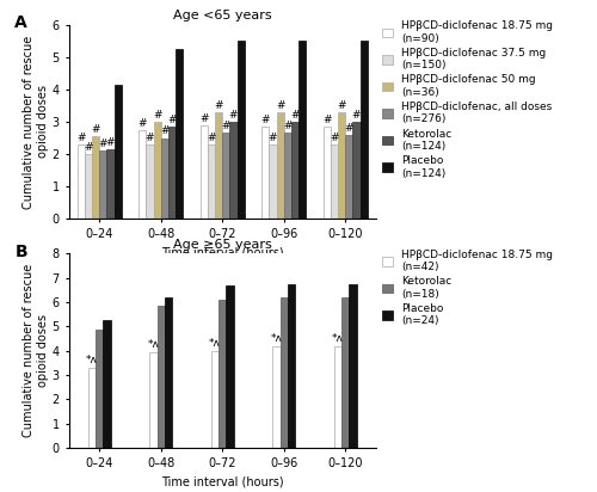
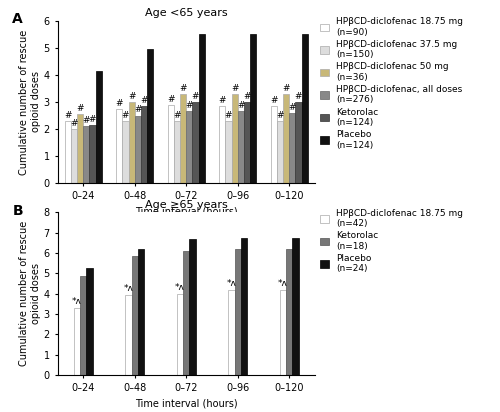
Age <65 years/Placebo (n=124)/0–48: 5.25 -> 4.95
